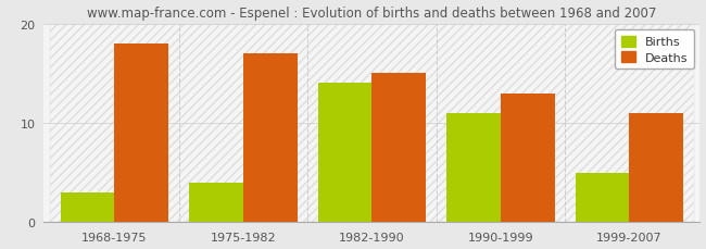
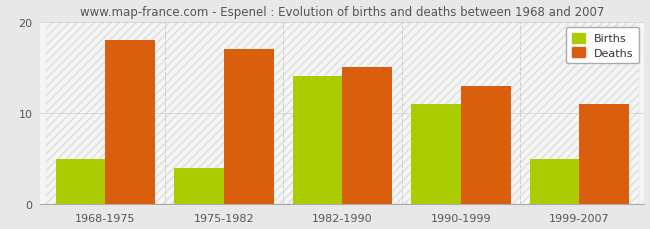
Births/1968-1975: 3 -> 5
